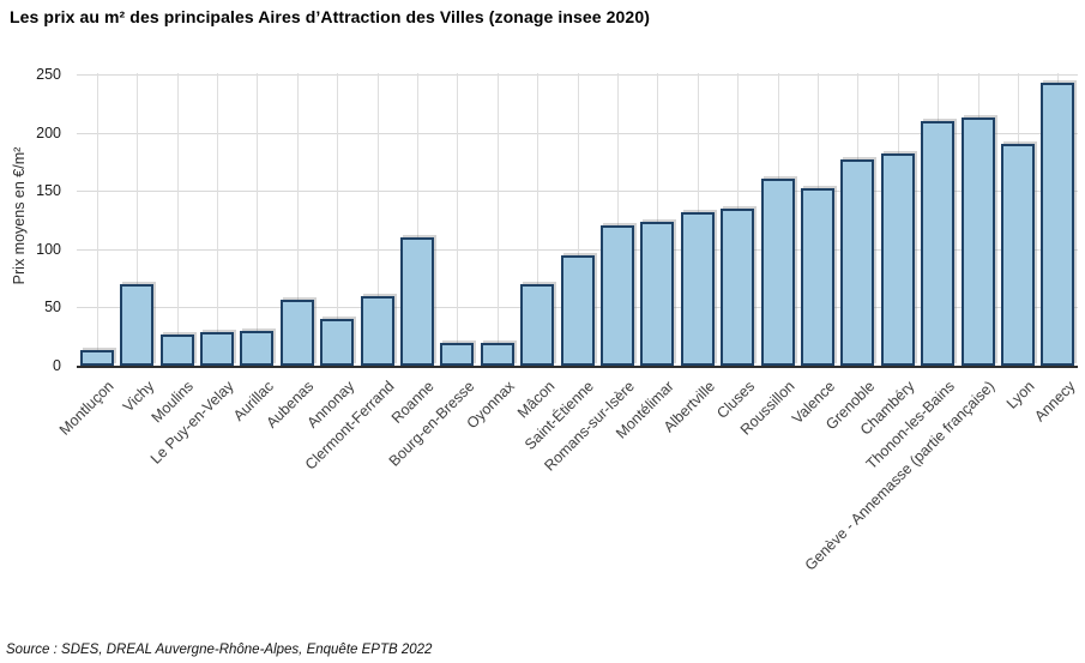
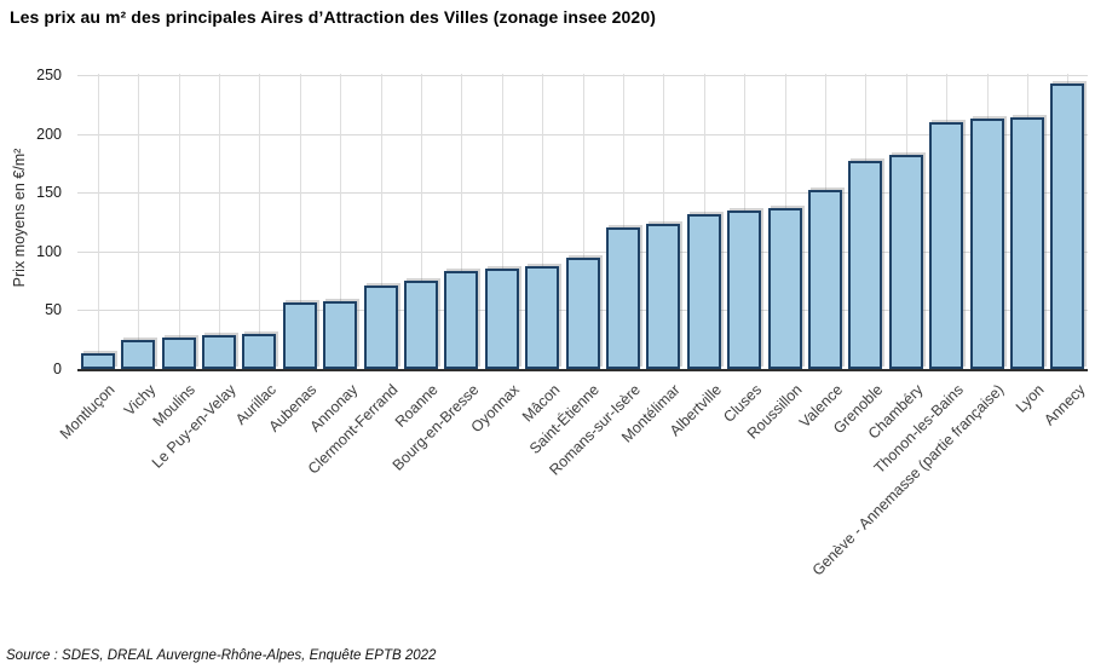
Vichy: 70 -> 20
Annonay: 40 -> 60
Clermont-Ferrand: 60 -> 70
Roanne: 110 -> 80
Bourg-en-Bresse: 20 -> 80
Oyonnax: 20 -> 80
Mâcon: 70 -> 90
Roussillon: 160 -> 140
Lyon: 190 -> 210
